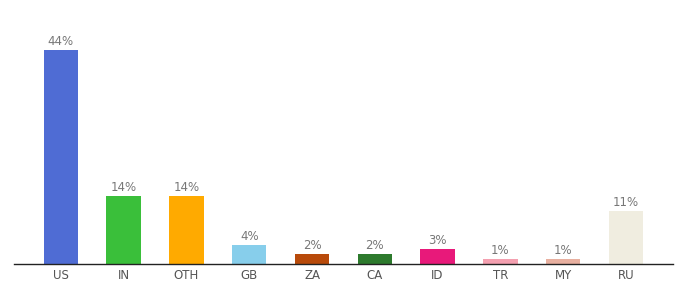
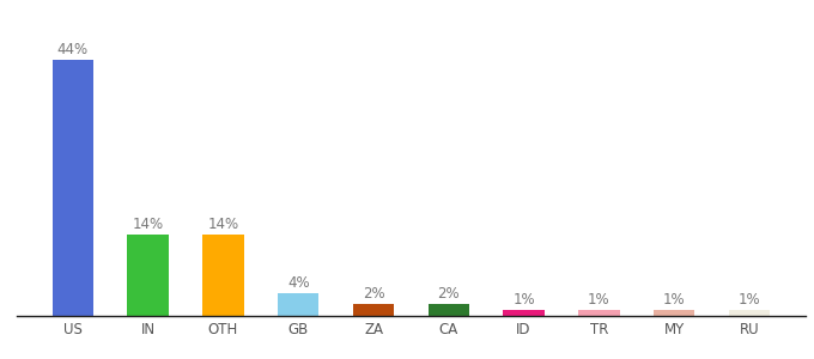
ID: 3% -> 1%
RU: 11% -> 1%
